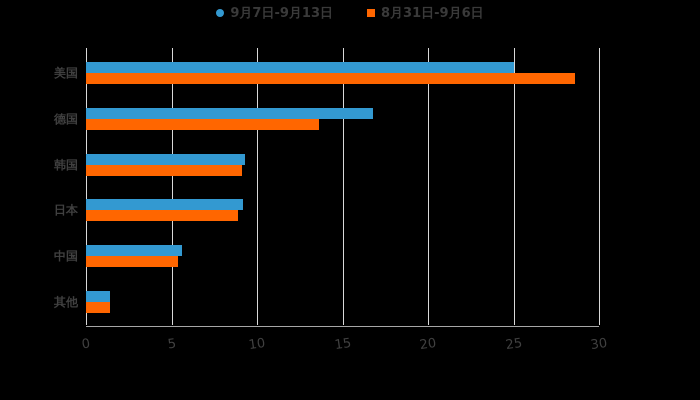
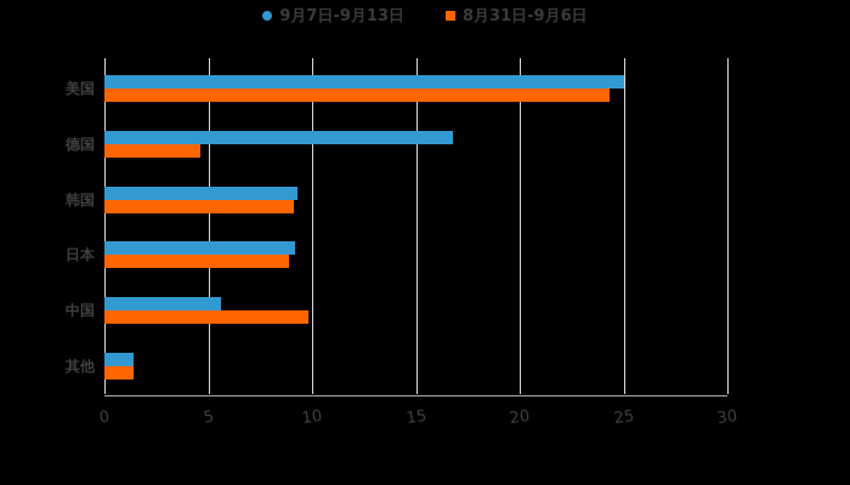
8月31日-9月6日/美国: 28.6 -> 24.3
8月31日-9月6日/德国: 13.6 -> 4.6
8月31日-9月6日/中国: 5.4 -> 9.8
